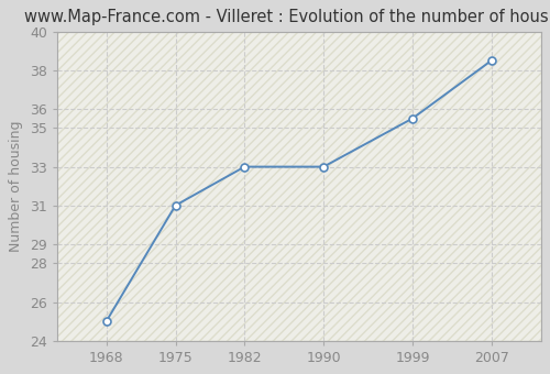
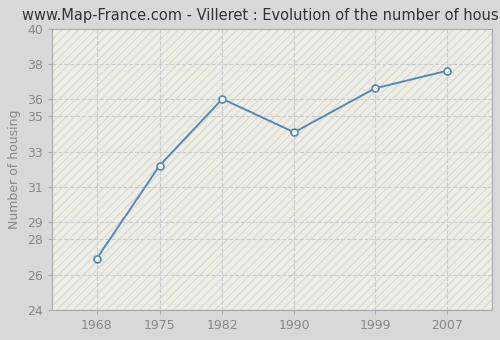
1968: 25.0 -> 26.9
1975: 31.0 -> 32.2
1982: 33.0 -> 36.0
1990: 33.0 -> 34.1
1999: 35.5 -> 36.6
2007: 38.5 -> 37.6
